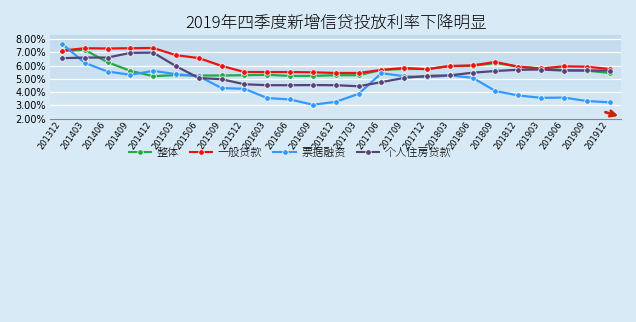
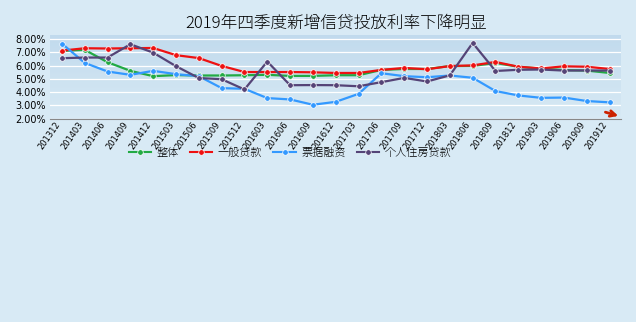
个人住房贷款/201409: 7.0% -> 7.6%
个人住房贷款/201512: 4.6% -> 4.2%
个人住房贷款/201603: 4.5% -> 6.3%
个人住房贷款/201712: 5.2% -> 4.8%
个人住房贷款/201806: 5.5% -> 7.7%
